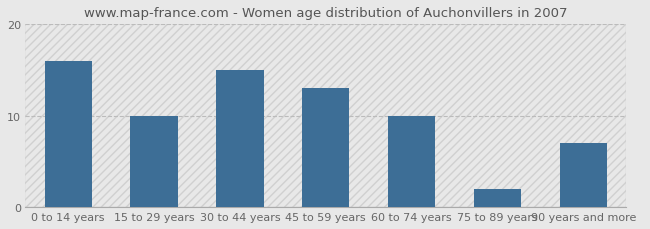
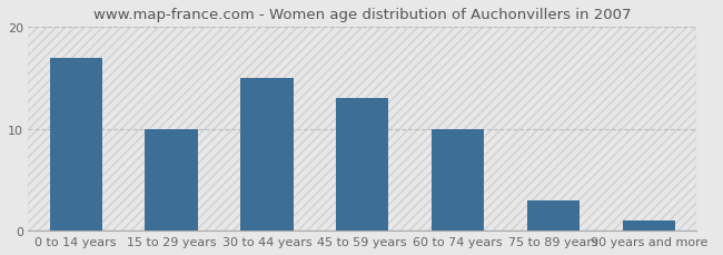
0 to 14 years: 16 -> 17
75 to 89 years: 2 -> 3
90 years and more: 7 -> 1
